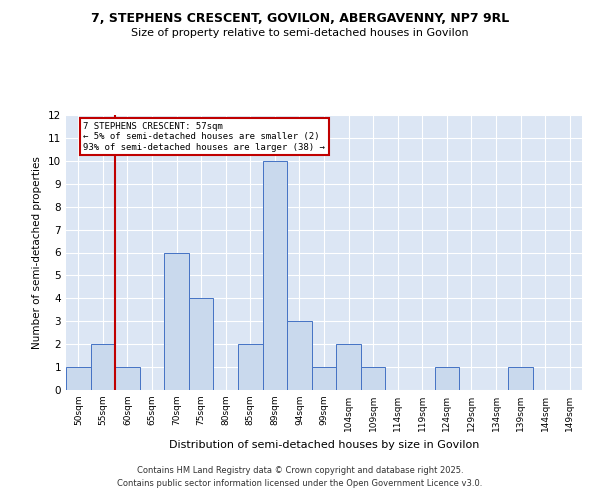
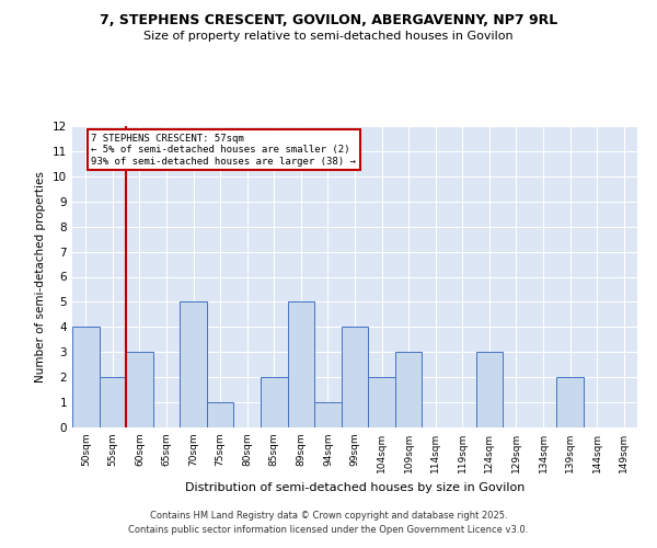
50sqm: 1 -> 4
60sqm: 1 -> 3
70sqm: 6 -> 5
75sqm: 4 -> 1
89sqm: 10 -> 5
94sqm: 3 -> 1
99sqm: 1 -> 4
109sqm: 1 -> 3
124sqm: 1 -> 3
139sqm: 1 -> 2
